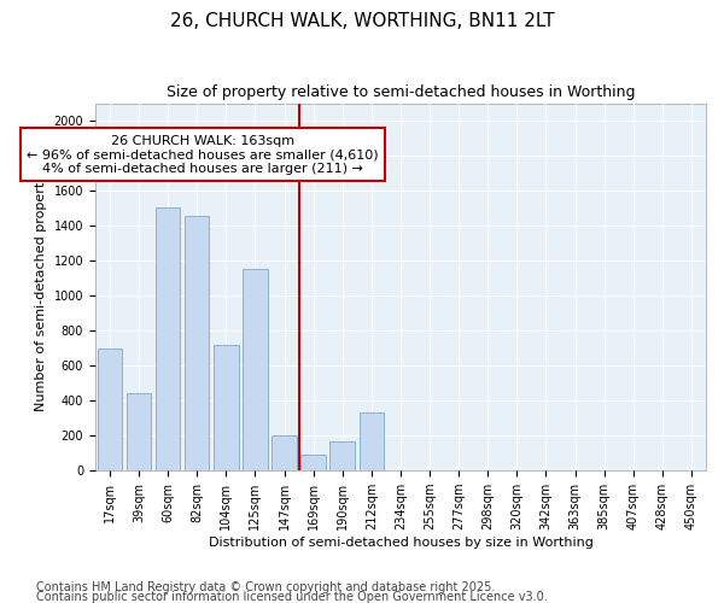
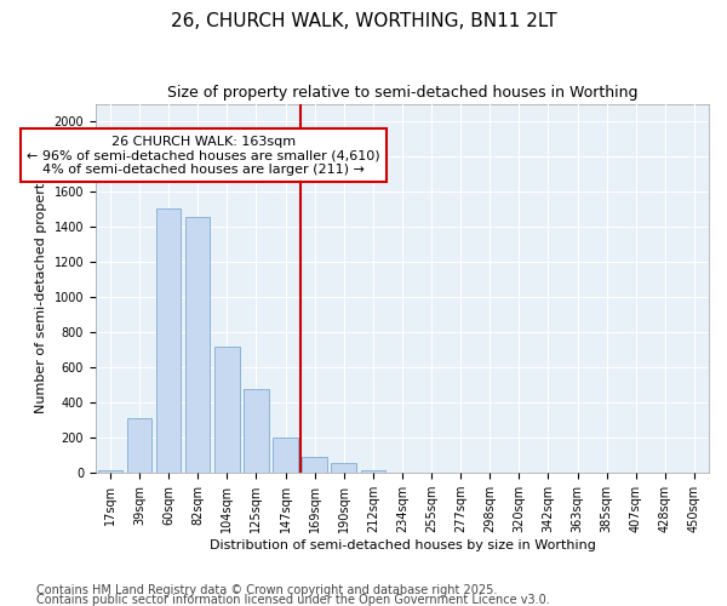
17sqm: 700 -> 20
39sqm: 440 -> 320
125sqm: 1150 -> 480
190sqm: 170 -> 60
212sqm: 330 -> 20
